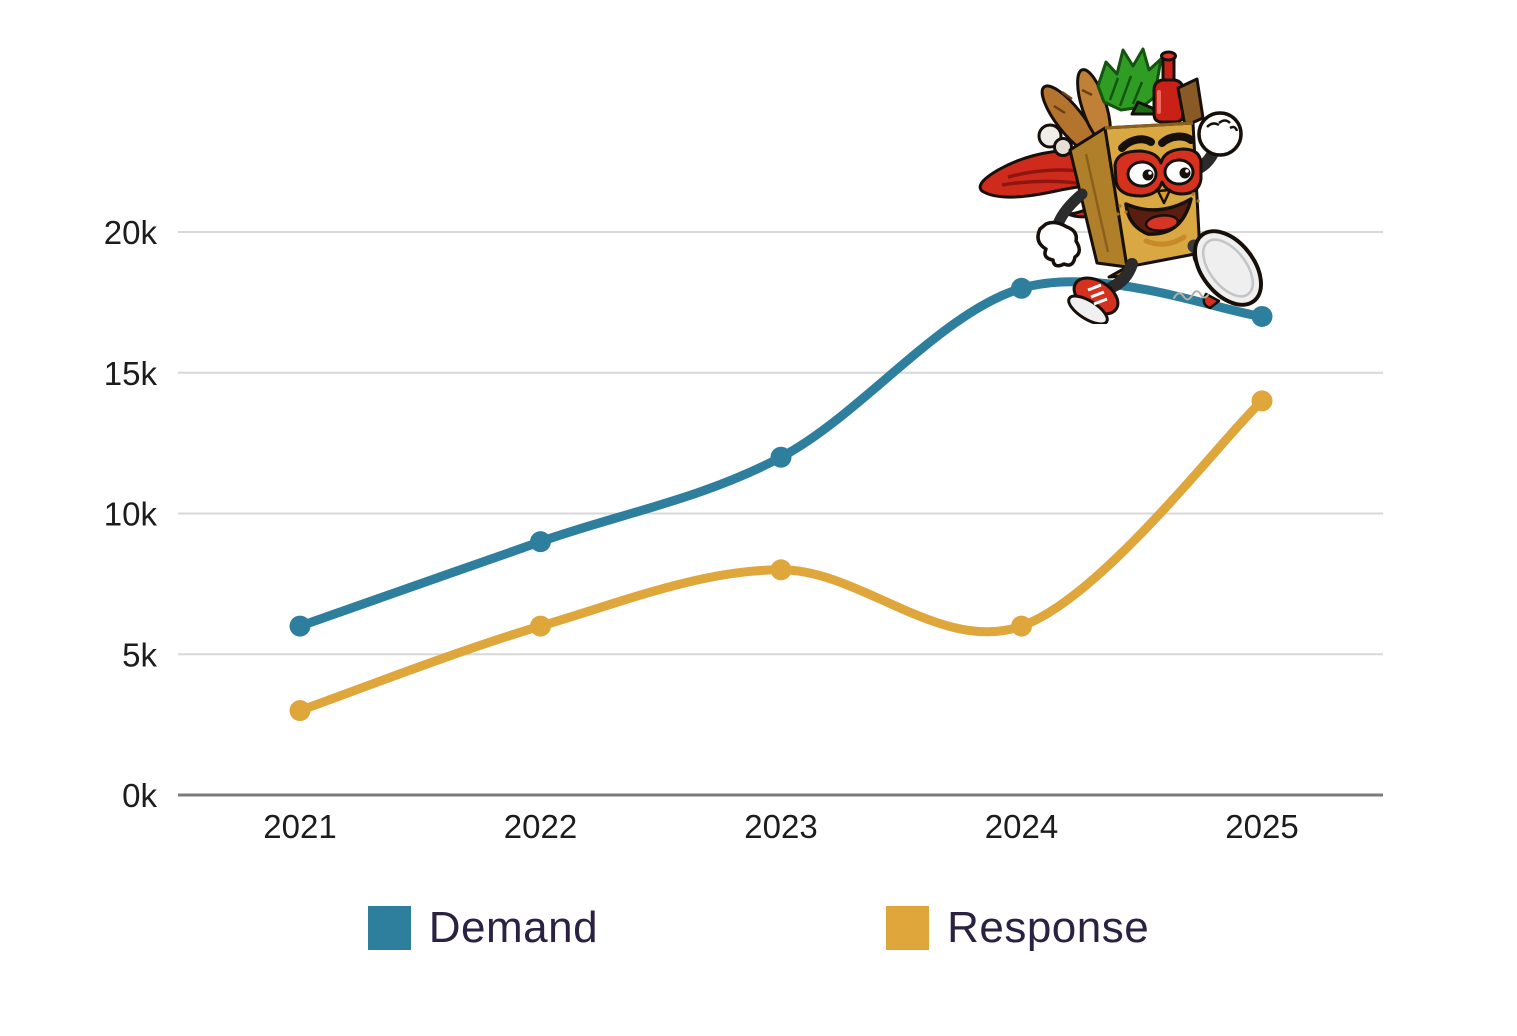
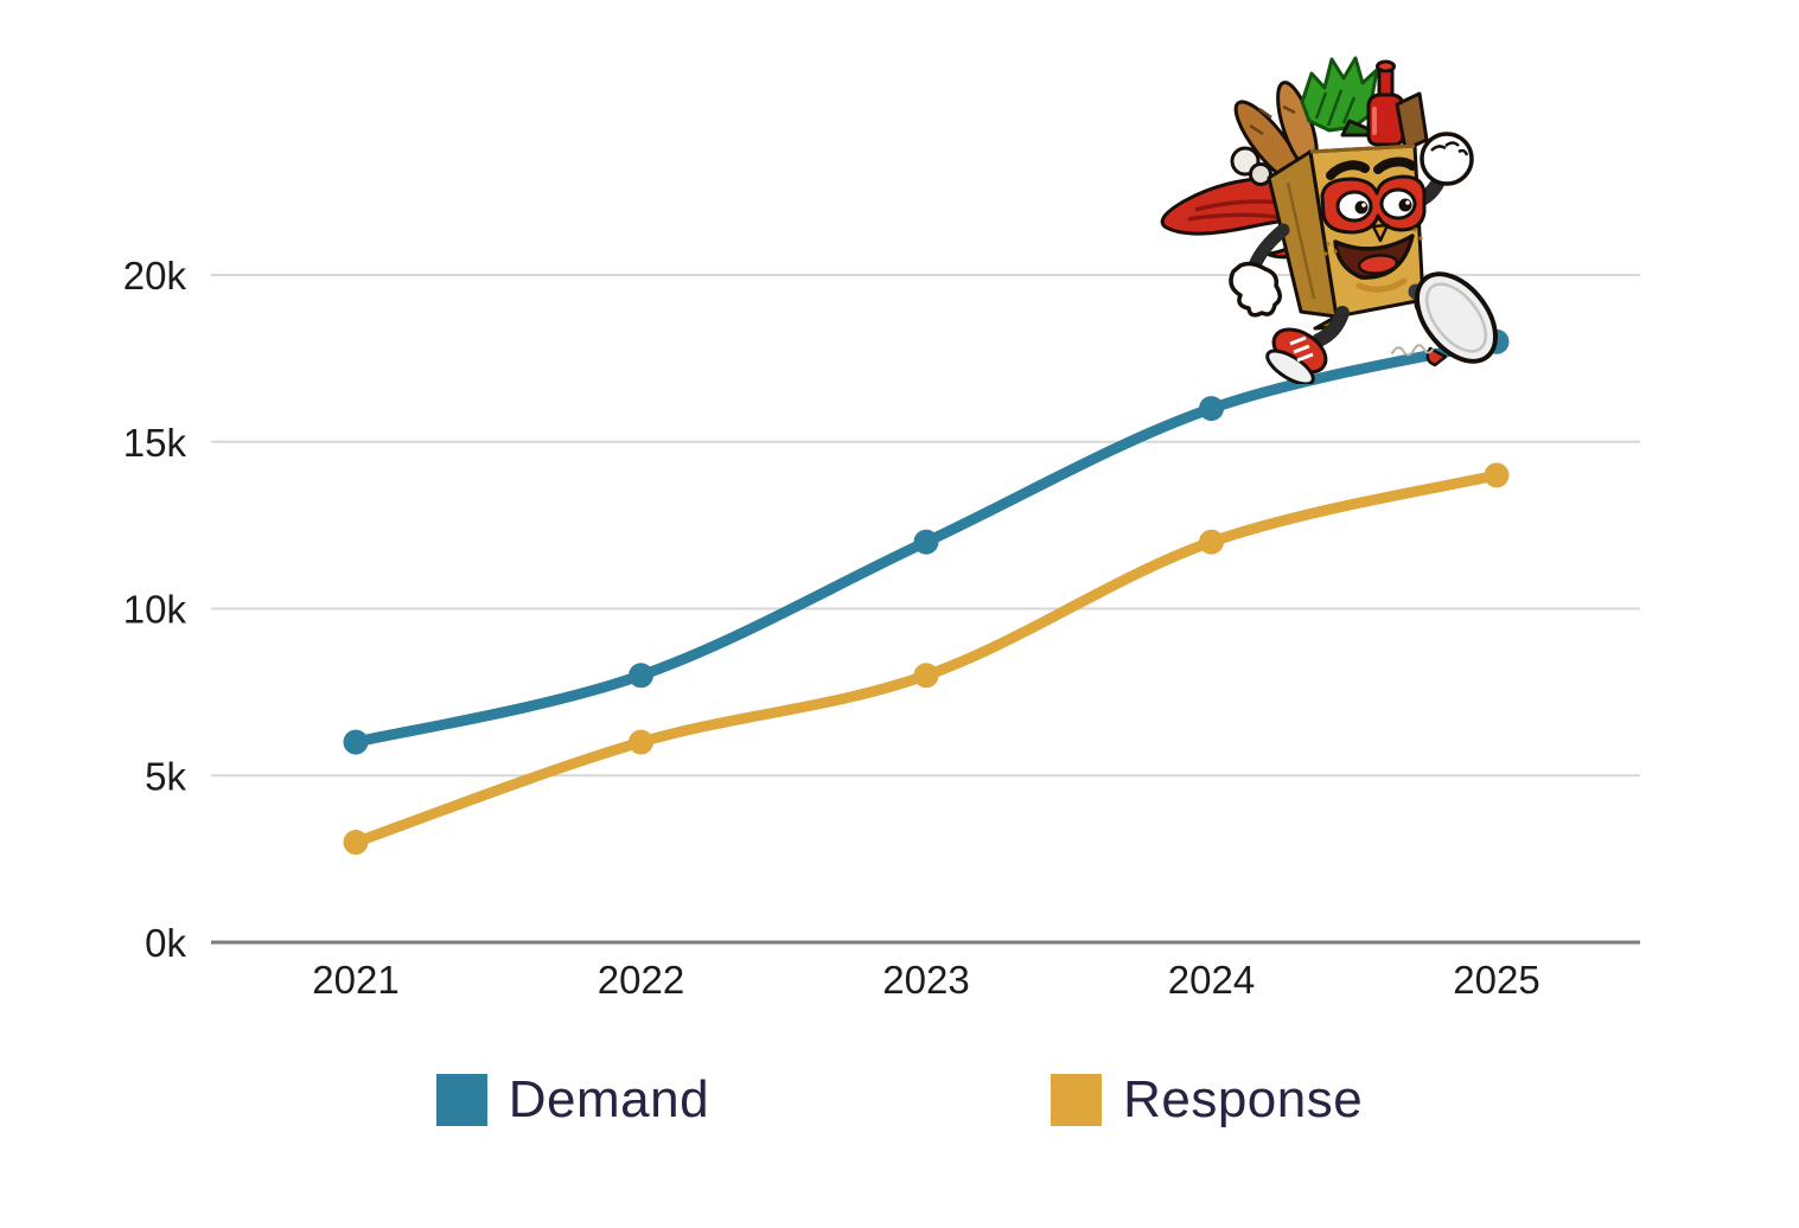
Demand/2022: 9k -> 8k
Demand/2024: 18k -> 16k
Response/2024: 6k -> 12k
Demand/2025: 17k -> 18k
